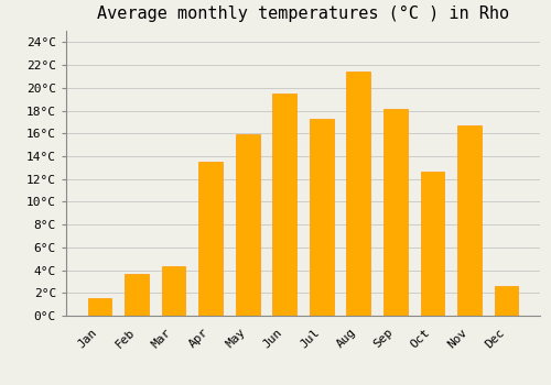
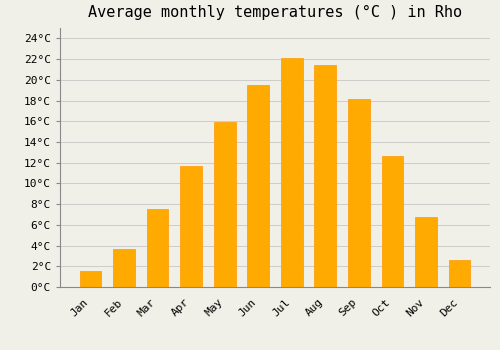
Mar: 4.3°C -> 7.5°C
Apr: 13.5°C -> 11.7°C
Jul: 17.3°C -> 22.1°C
Nov: 16.7°C -> 6.8°C
